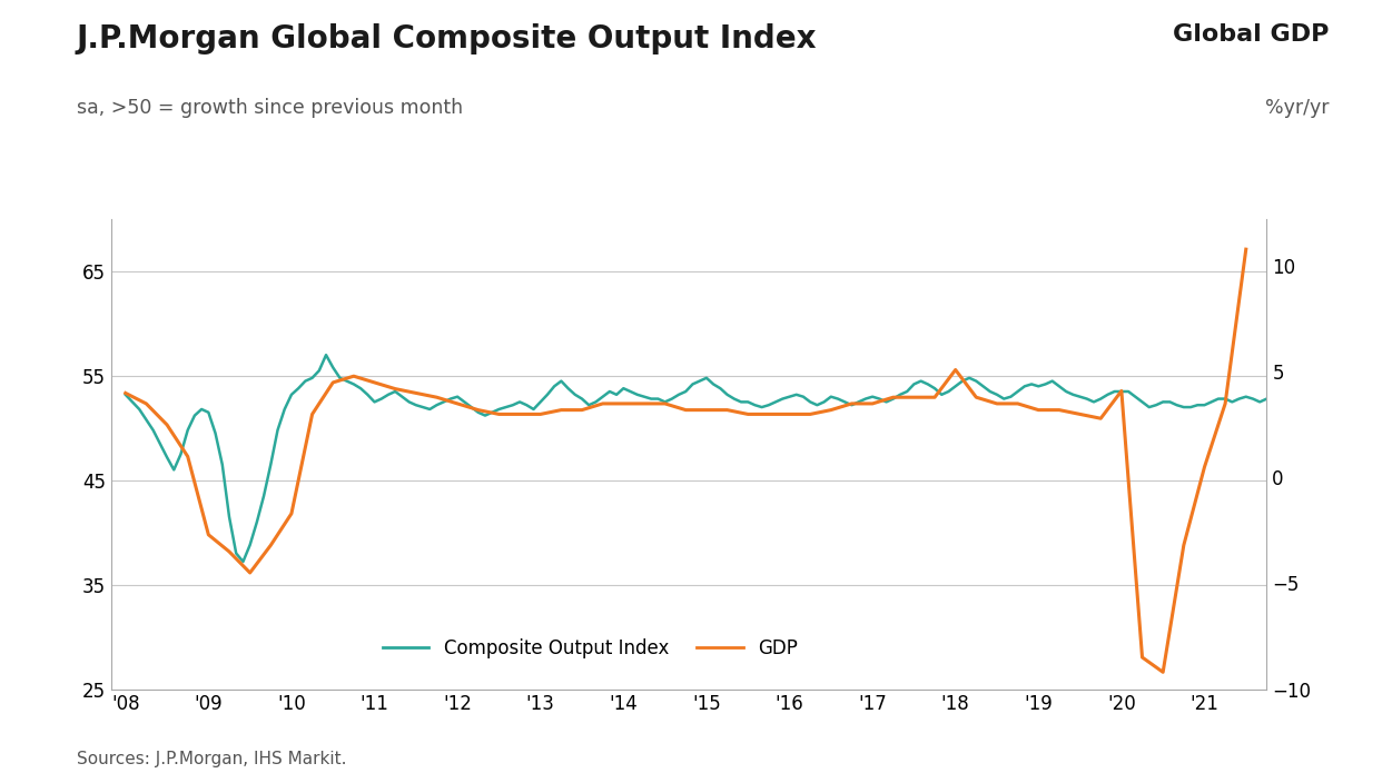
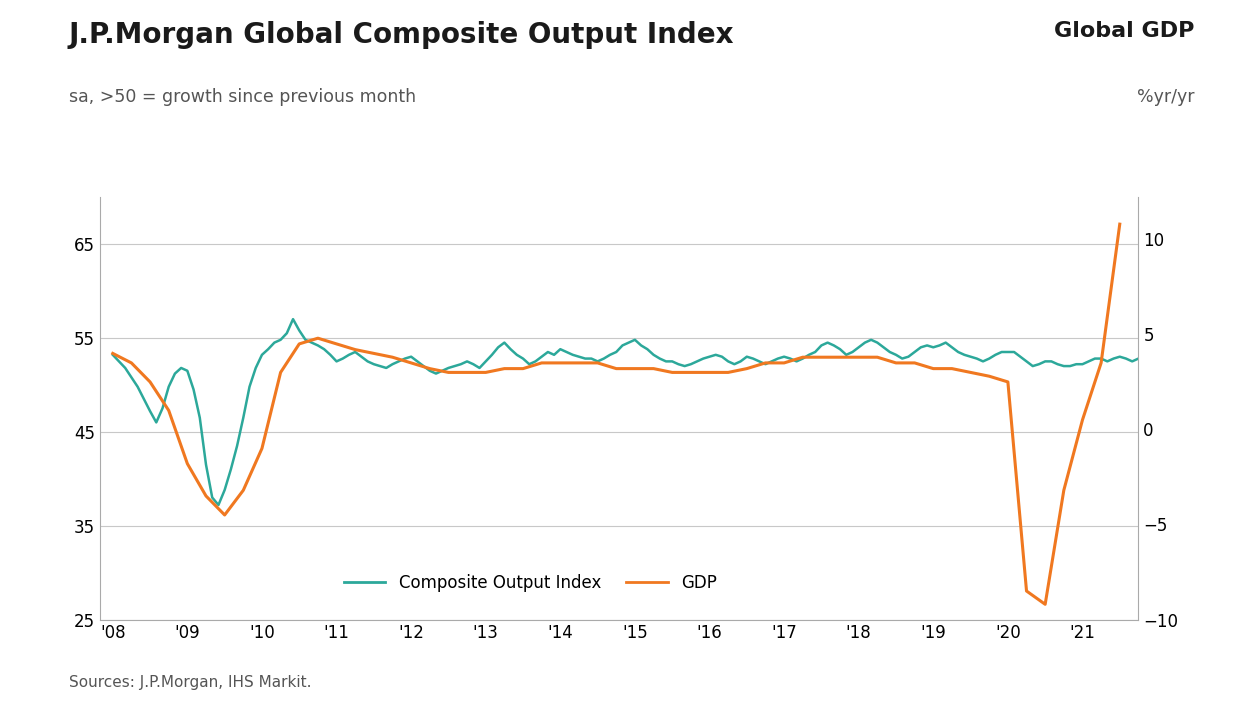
GDP/'09: -2.7 -> -1.8
GDP/'10: -1.7 -> -1.0
GDP/'18: 5.1 -> 3.8
GDP/'20: 4.1 -> 2.5
